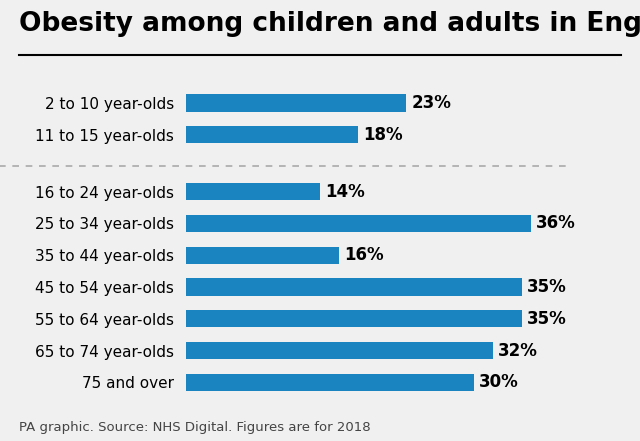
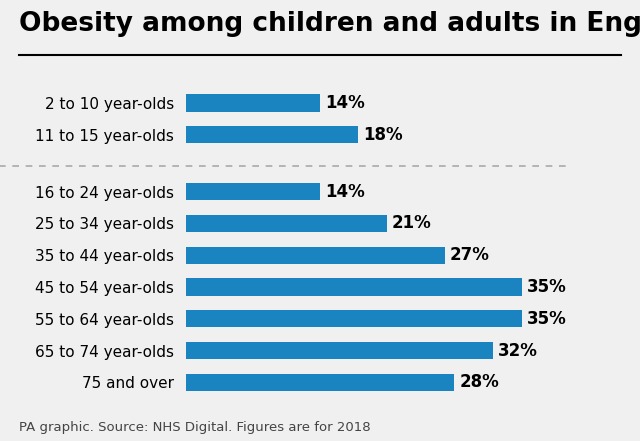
2 to 10 year-olds: 23% -> 14%
25 to 34 year-olds: 36% -> 21%
35 to 44 year-olds: 16% -> 27%
75 and over: 30% -> 28%
